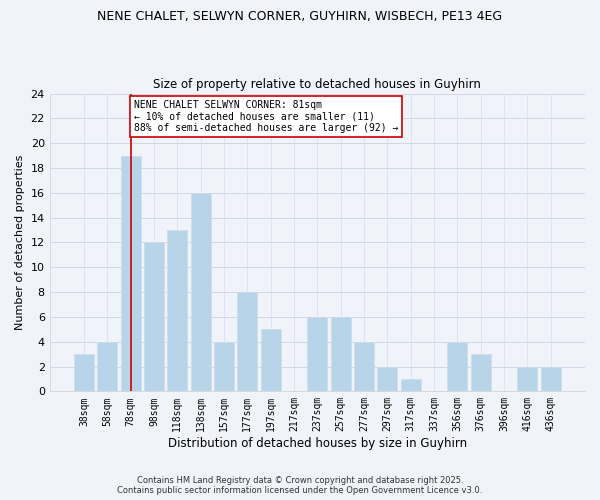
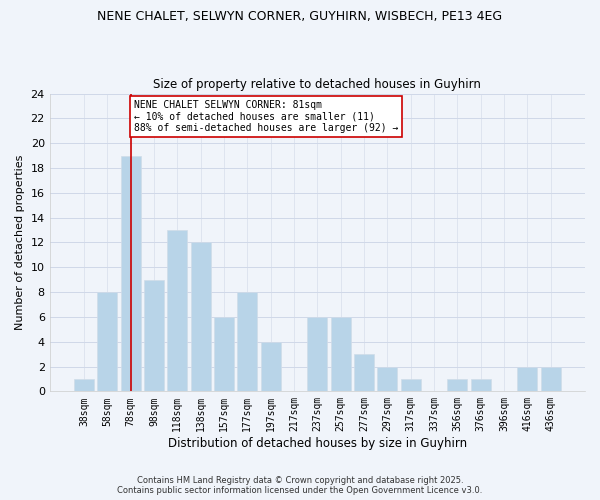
38sqm: 3 -> 1
58sqm: 4 -> 8
98sqm: 12 -> 9
138sqm: 16 -> 12
157sqm: 4 -> 6
197sqm: 5 -> 4
277sqm: 4 -> 3
356sqm: 4 -> 1
376sqm: 3 -> 1
